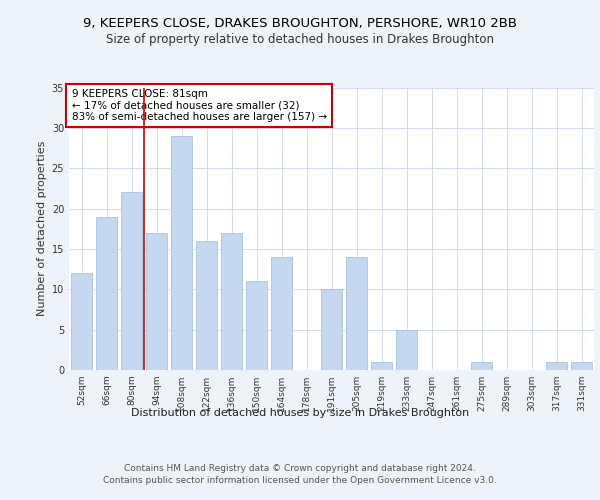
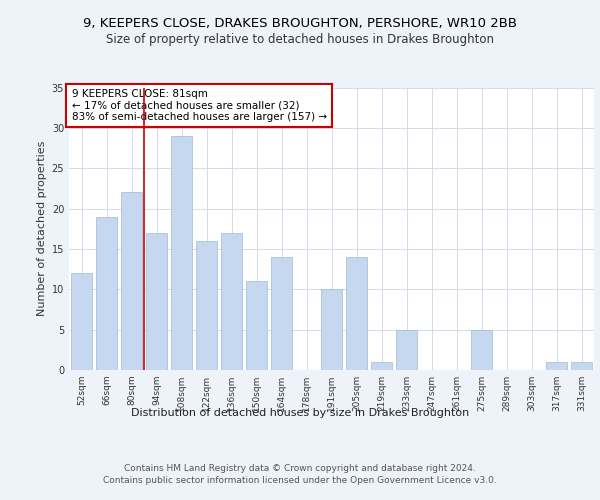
275sqm: 1 -> 5
